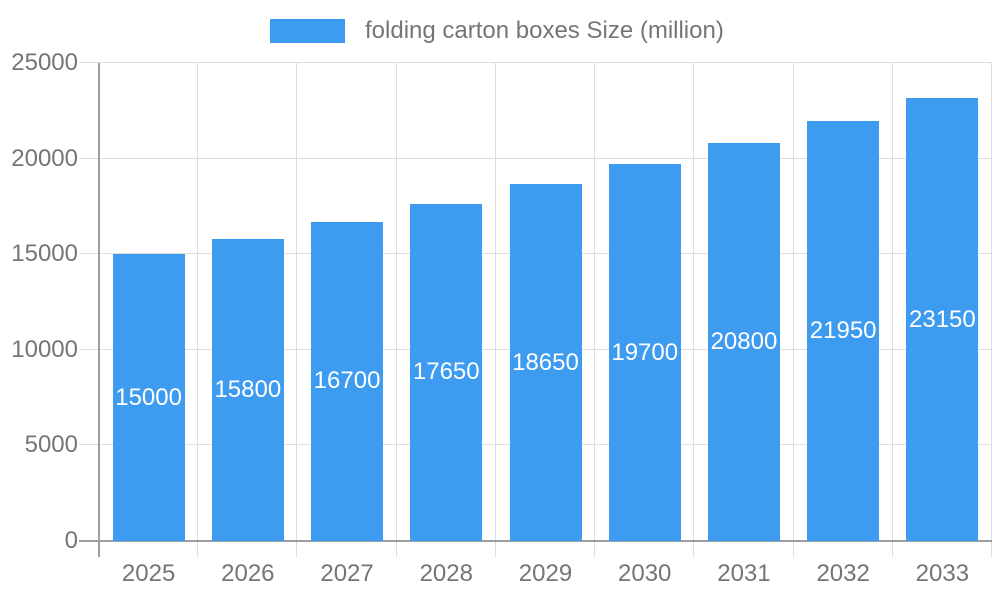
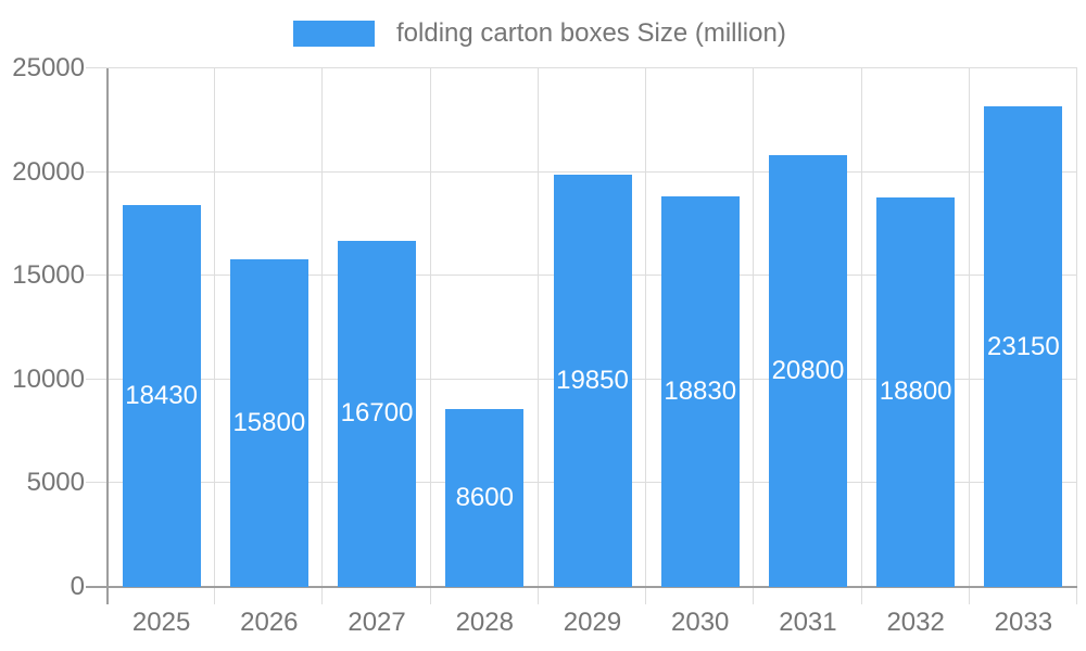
2025: 15000 -> 18430
2028: 17650 -> 8600
2029: 18650 -> 19850
2030: 19700 -> 18830
2032: 21950 -> 18800
